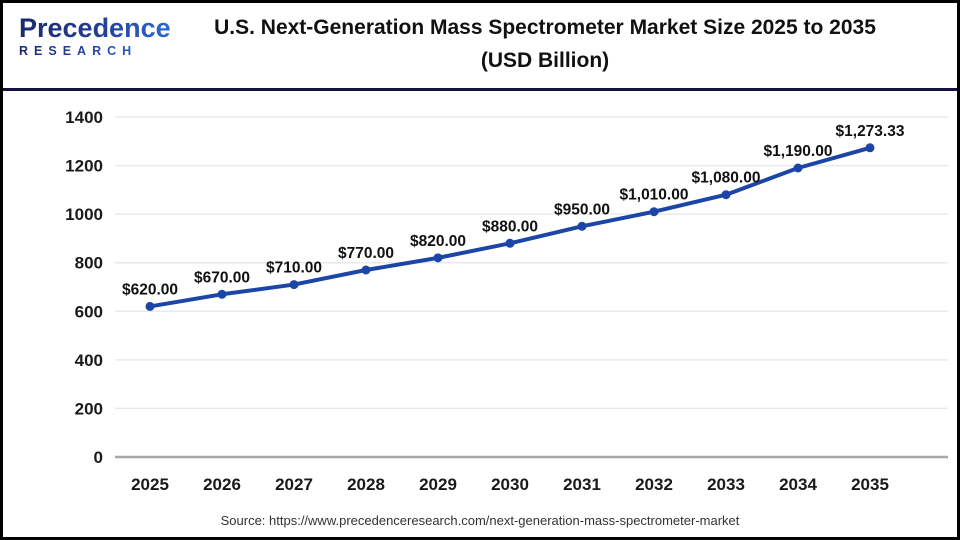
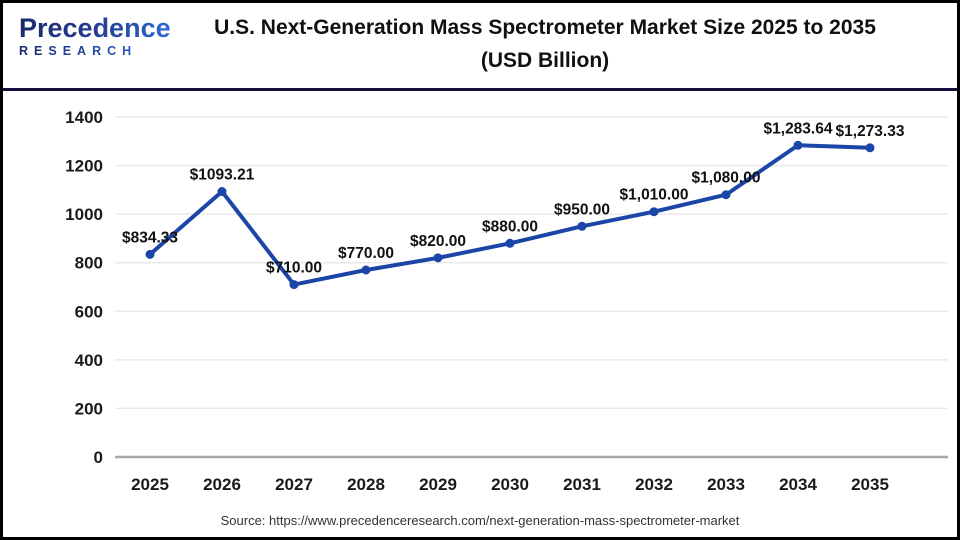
2025: $620.00 -> $834.33
2026: $670.00 -> $1093.21
2034: $1,190.00 -> $1,283.64
